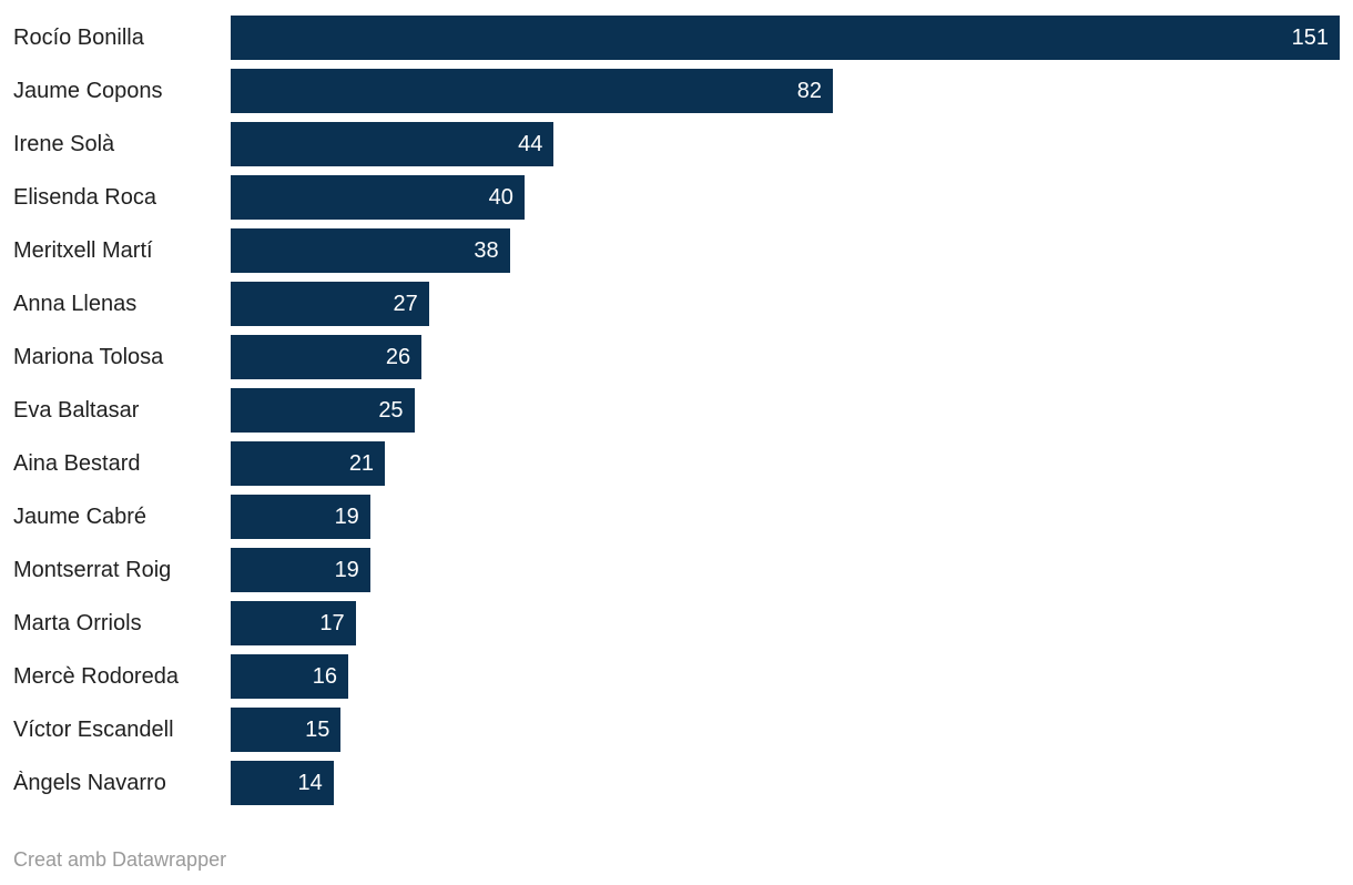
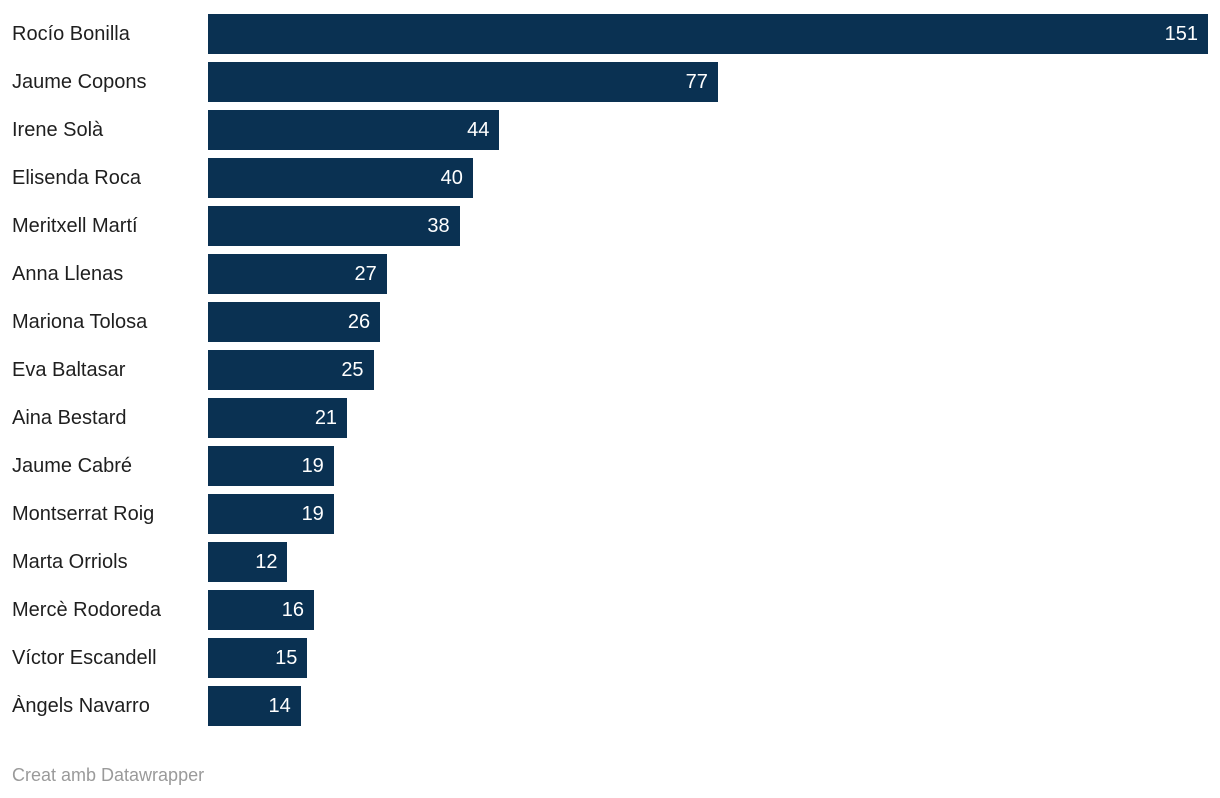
Jaume Copons: 82 -> 77
Marta Orriols: 17 -> 12
